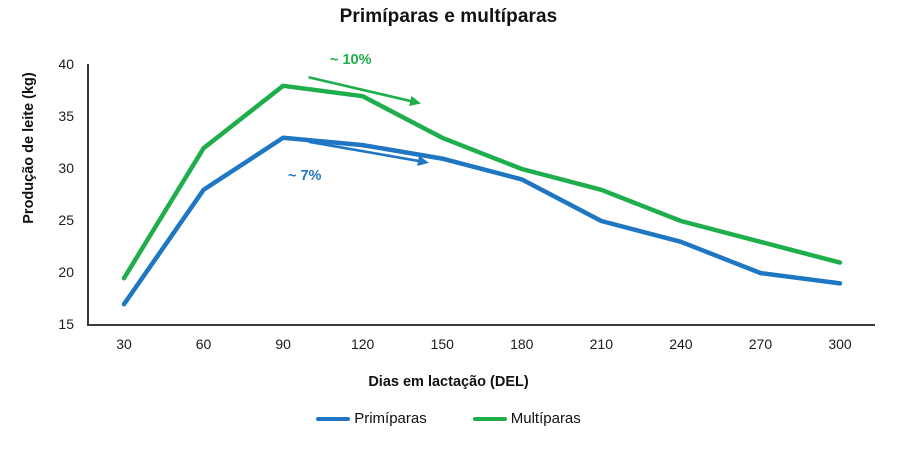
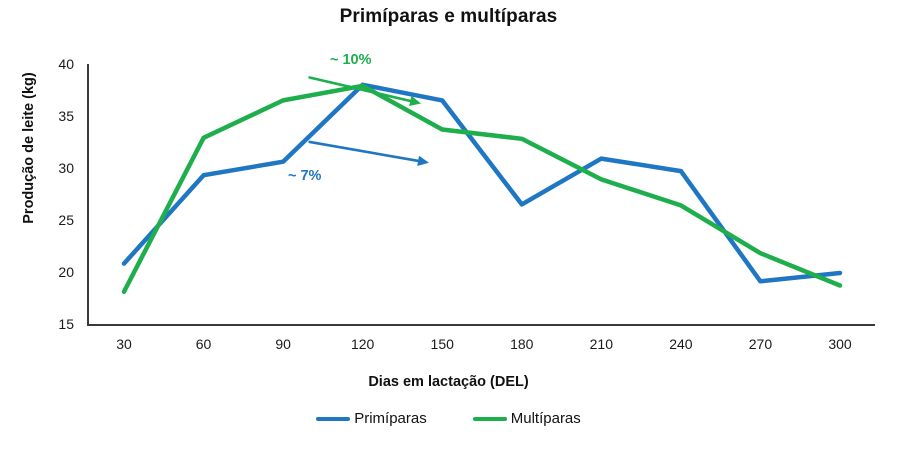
Primíparas/30: 17.0 -> 20.9
Multíparas/30: 19.5 -> 18.2
Primíparas/60: 28.0 -> 29.4
Multíparas/60: 32.0 -> 33.0
Primíparas/90: 33.0 -> 30.7
Multíparas/90: 38.0 -> 36.6
Primíparas/120: 32.3 -> 38.1
Multíparas/120: 37.0 -> 38.0
Primíparas/150: 31.0 -> 36.6
Multíparas/150: 33.0 -> 33.8
Primíparas/180: 29.0 -> 26.6
Multíparas/180: 30.0 -> 32.9
Primíparas/210: 25.0 -> 31.0
Multíparas/210: 28.0 -> 29.0
Primíparas/240: 23.0 -> 29.8
Multíparas/240: 25.0 -> 26.5
Primíparas/270: 20.0 -> 19.2
Multíparas/270: 23.0 -> 21.9
Primíparas/300: 19.0 -> 20.0
Multíparas/300: 21.0 -> 18.8
